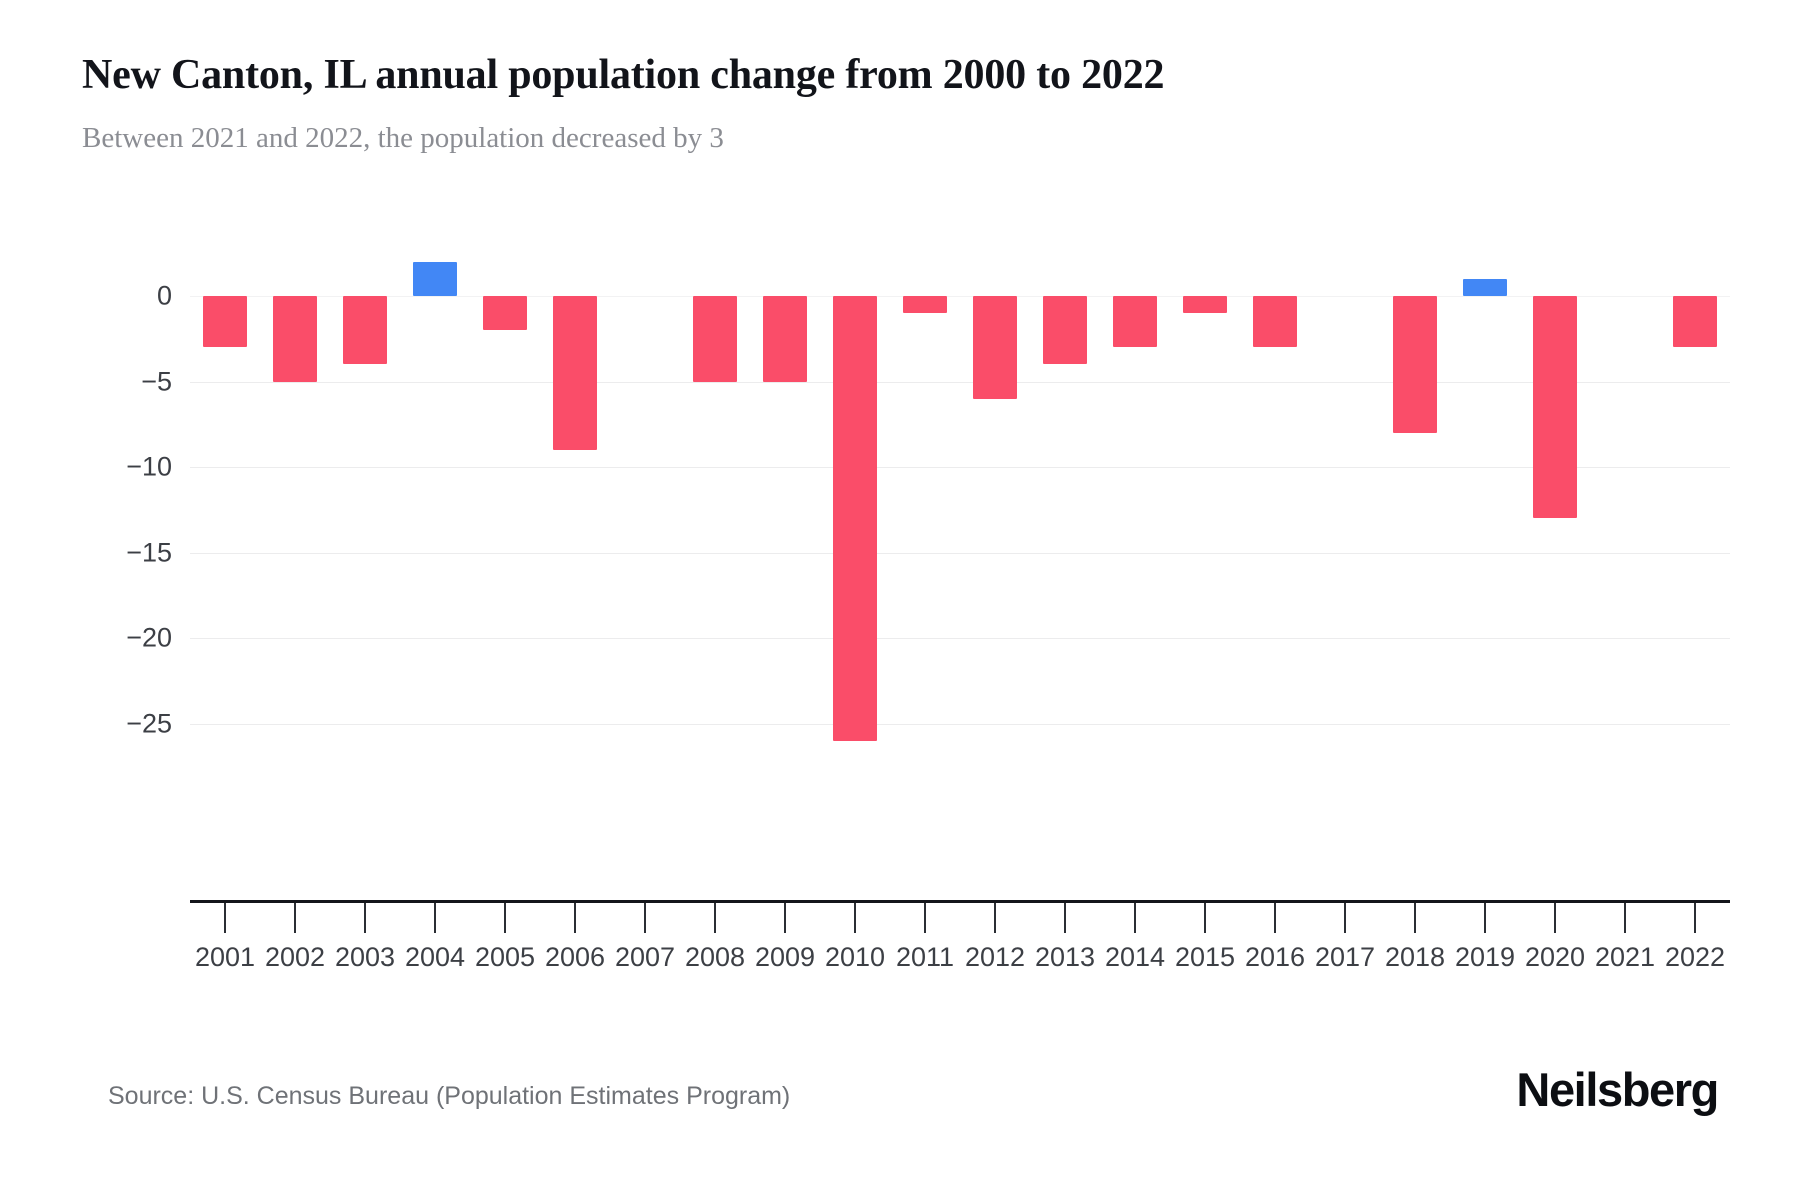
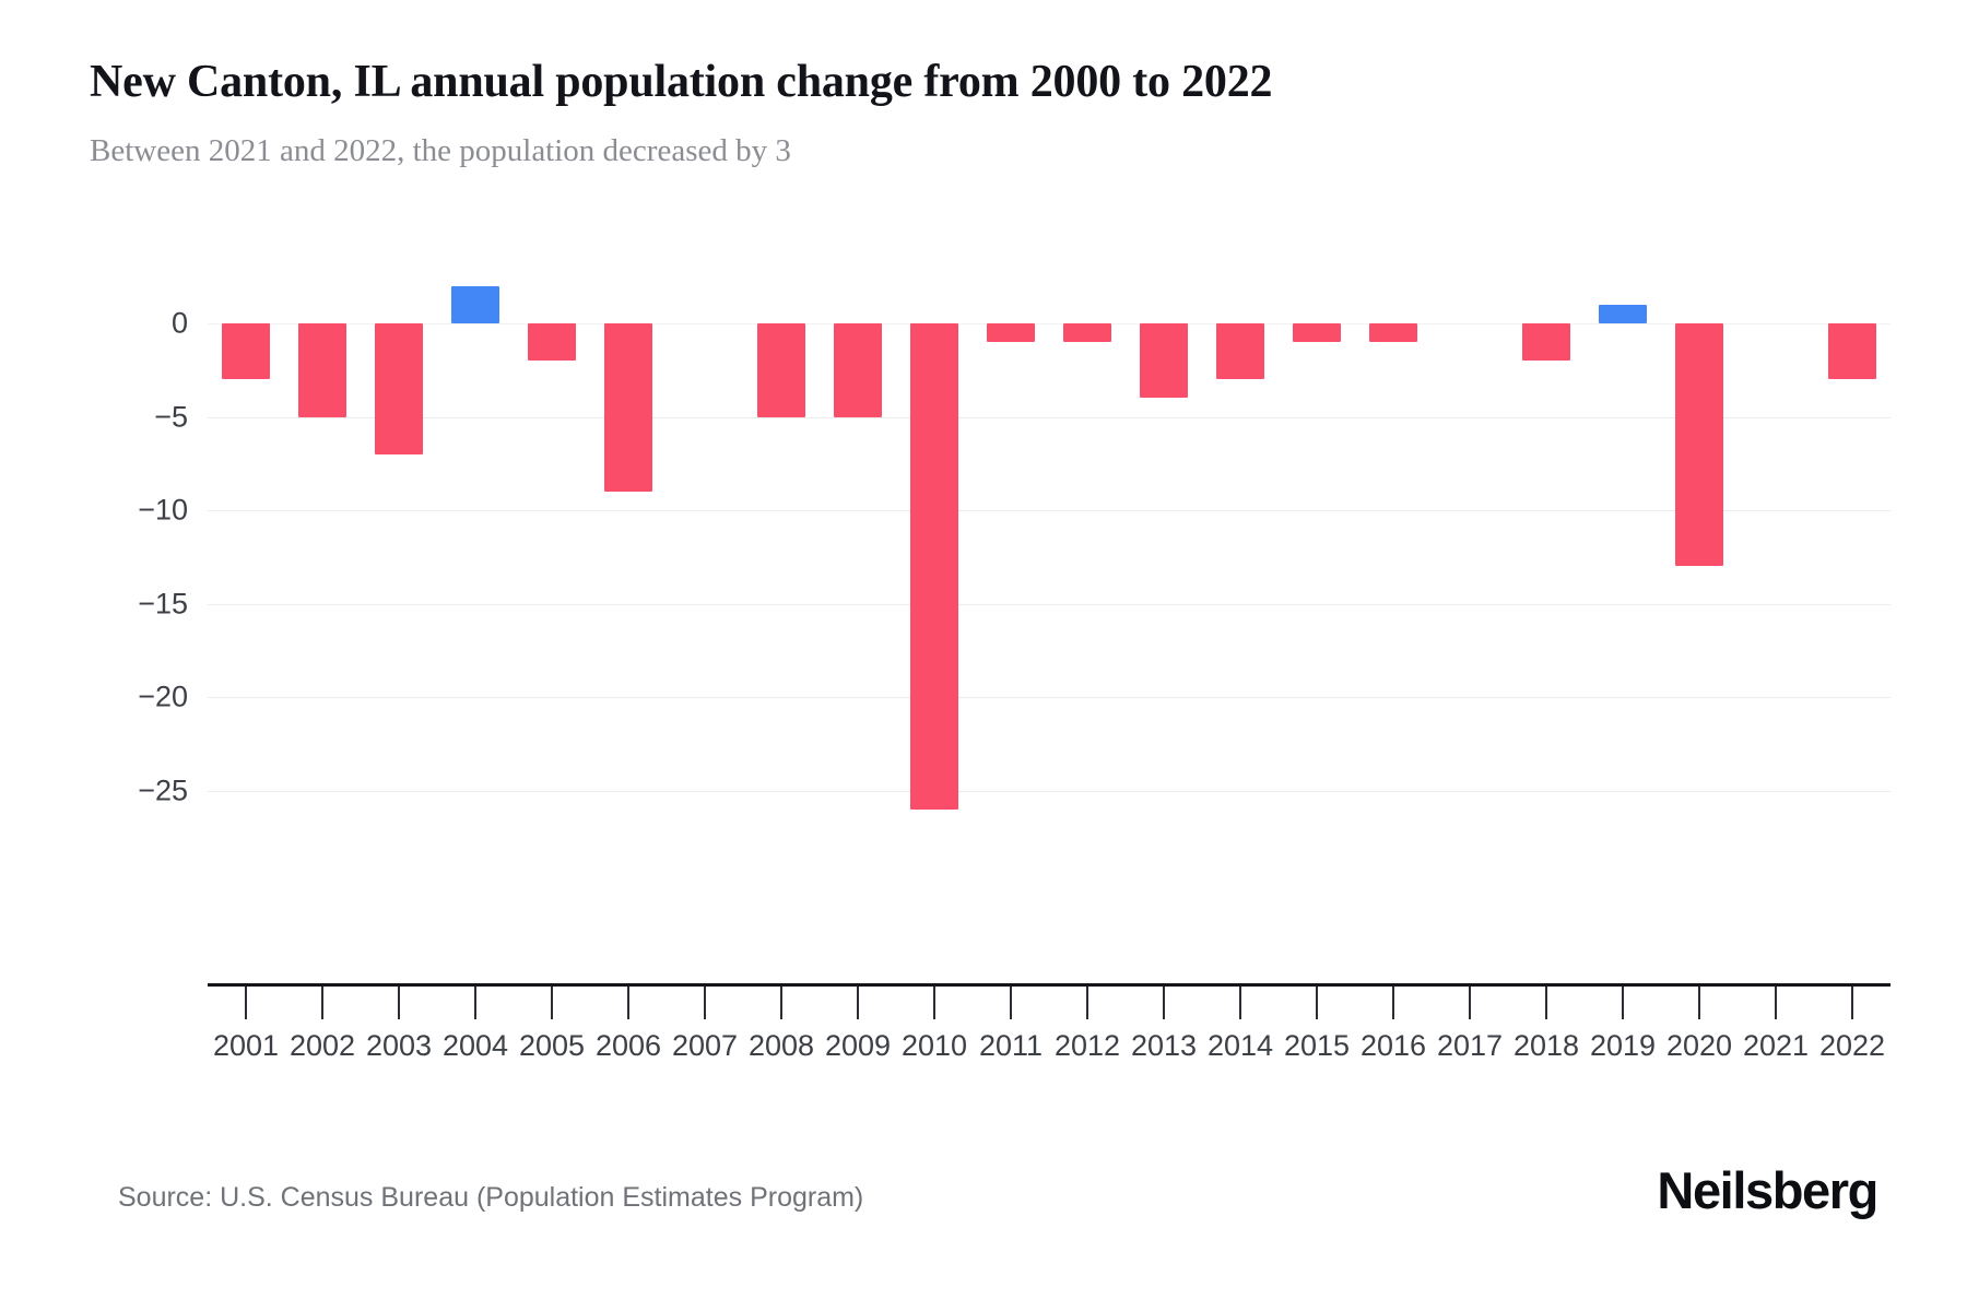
2003: -4 -> -7
2012: -6 -> -1
2016: -3 -> -1
2018: -8 -> -2
